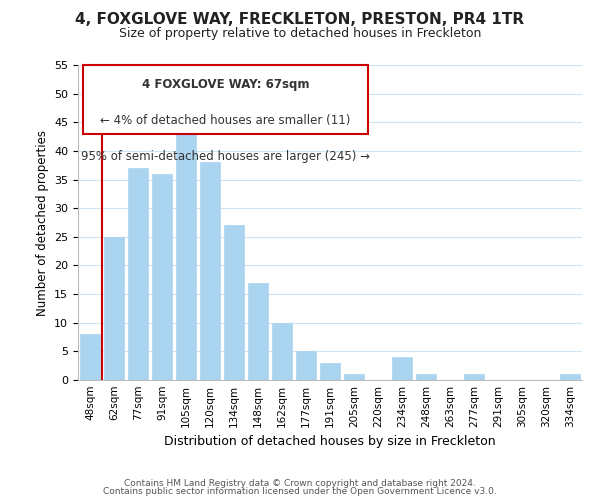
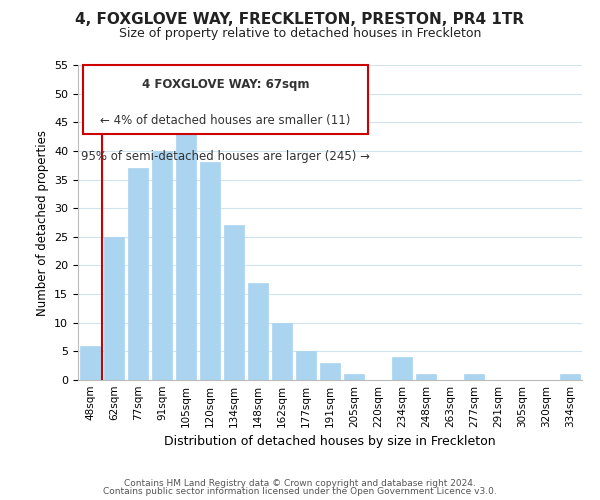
48sqm: 8 -> 6
91sqm: 36 -> 40
